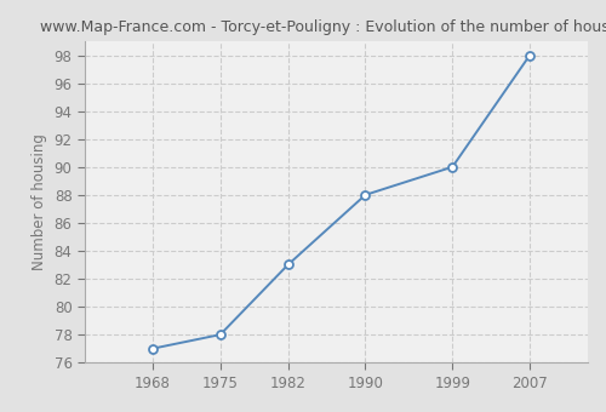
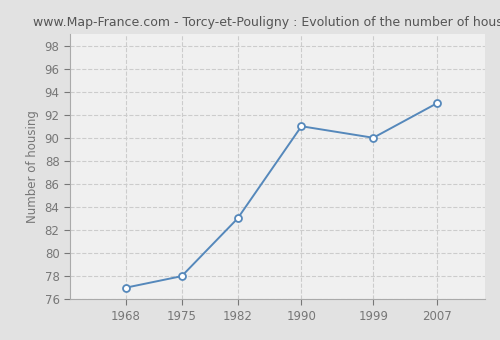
1990: 88 -> 91
2007: 98 -> 93
